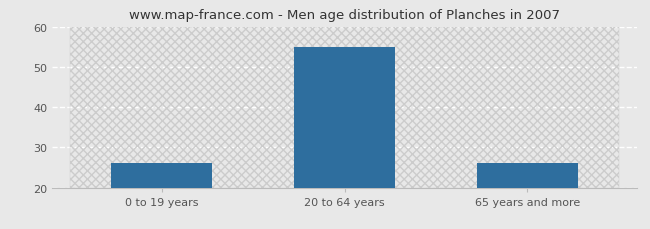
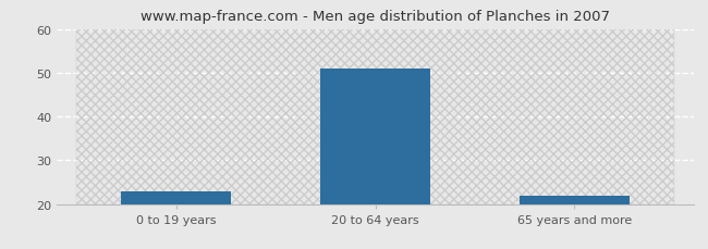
0 to 19 years: 26 -> 23
20 to 64 years: 55 -> 51
65 years and more: 26 -> 22
